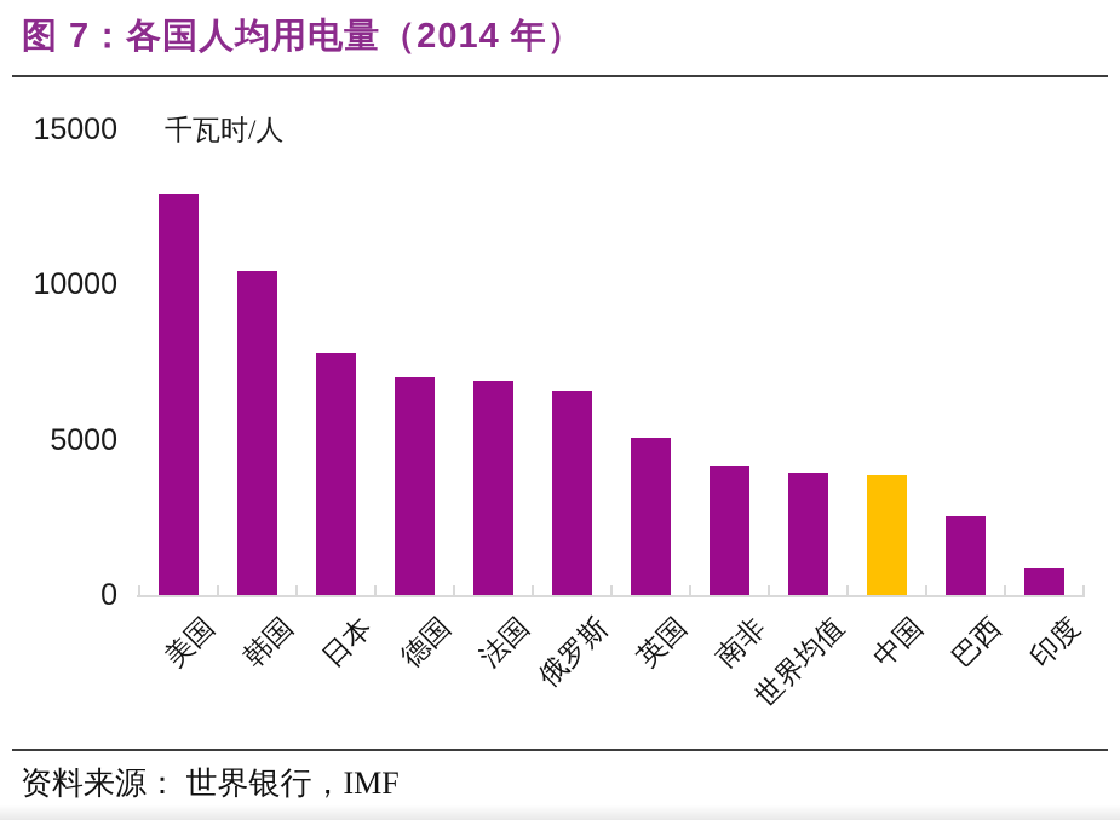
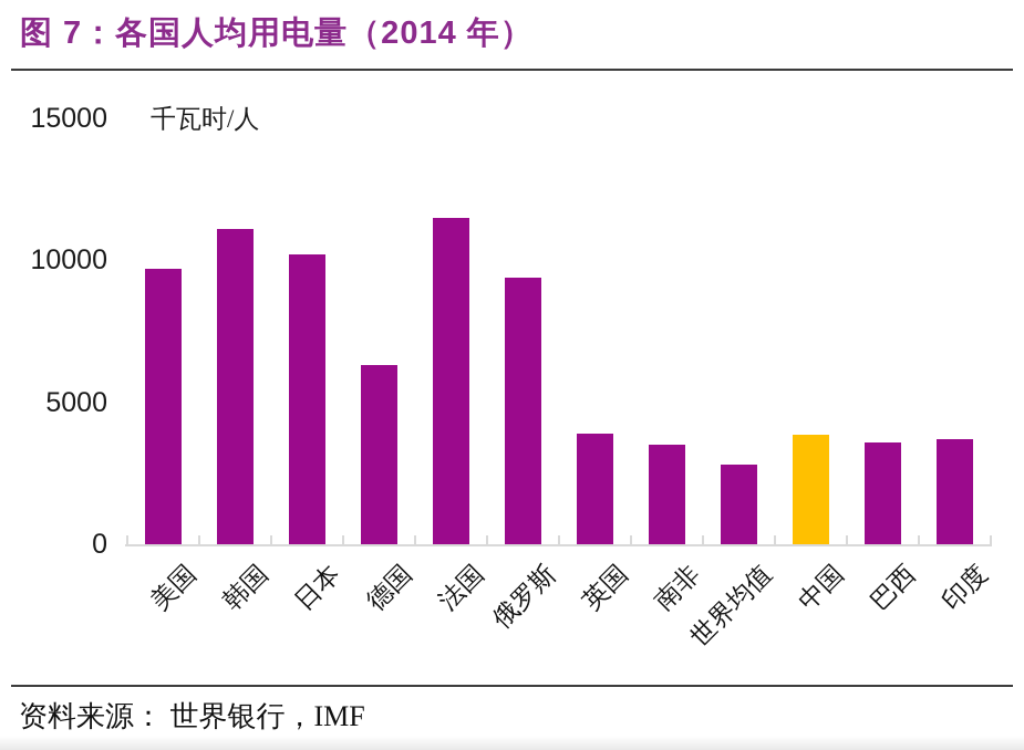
美国: 13000 -> 9700
韩国: 10400 -> 11100
日本: 7800 -> 10200
德国: 7000 -> 6300
法国: 6900 -> 11500
俄罗斯: 6600 -> 9400
英国: 5000 -> 3900
南非: 4200 -> 3500
世界均值: 4000 -> 2800
巴西: 2600 -> 3600
印度: 800 -> 3700
